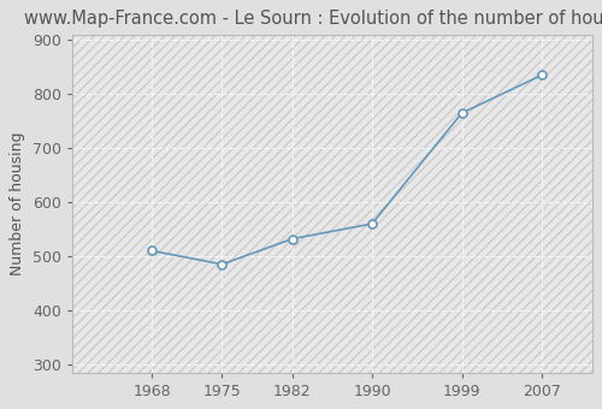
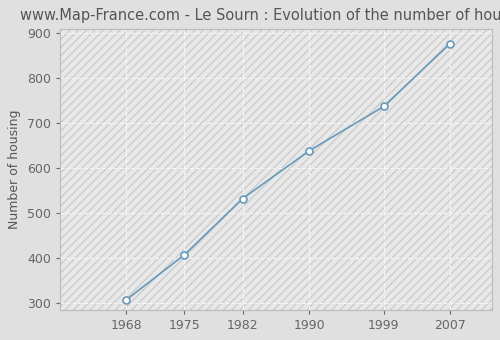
1968: 510 -> 307
1975: 485 -> 407
1990: 560 -> 638
1999: 765 -> 737
2007: 835 -> 877
